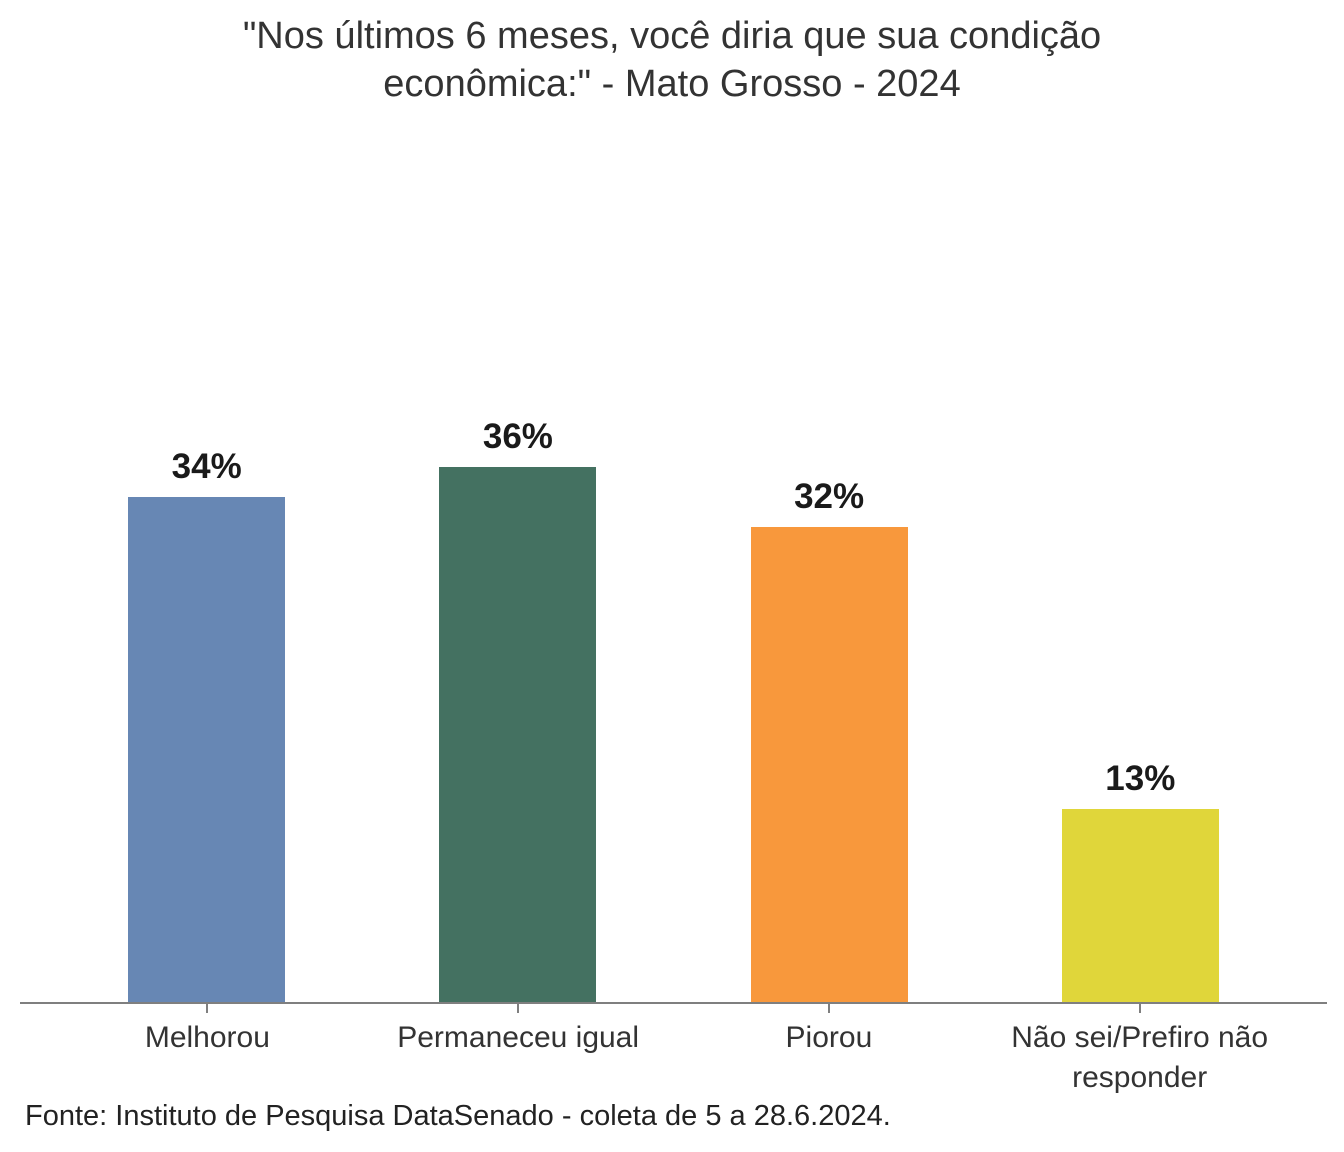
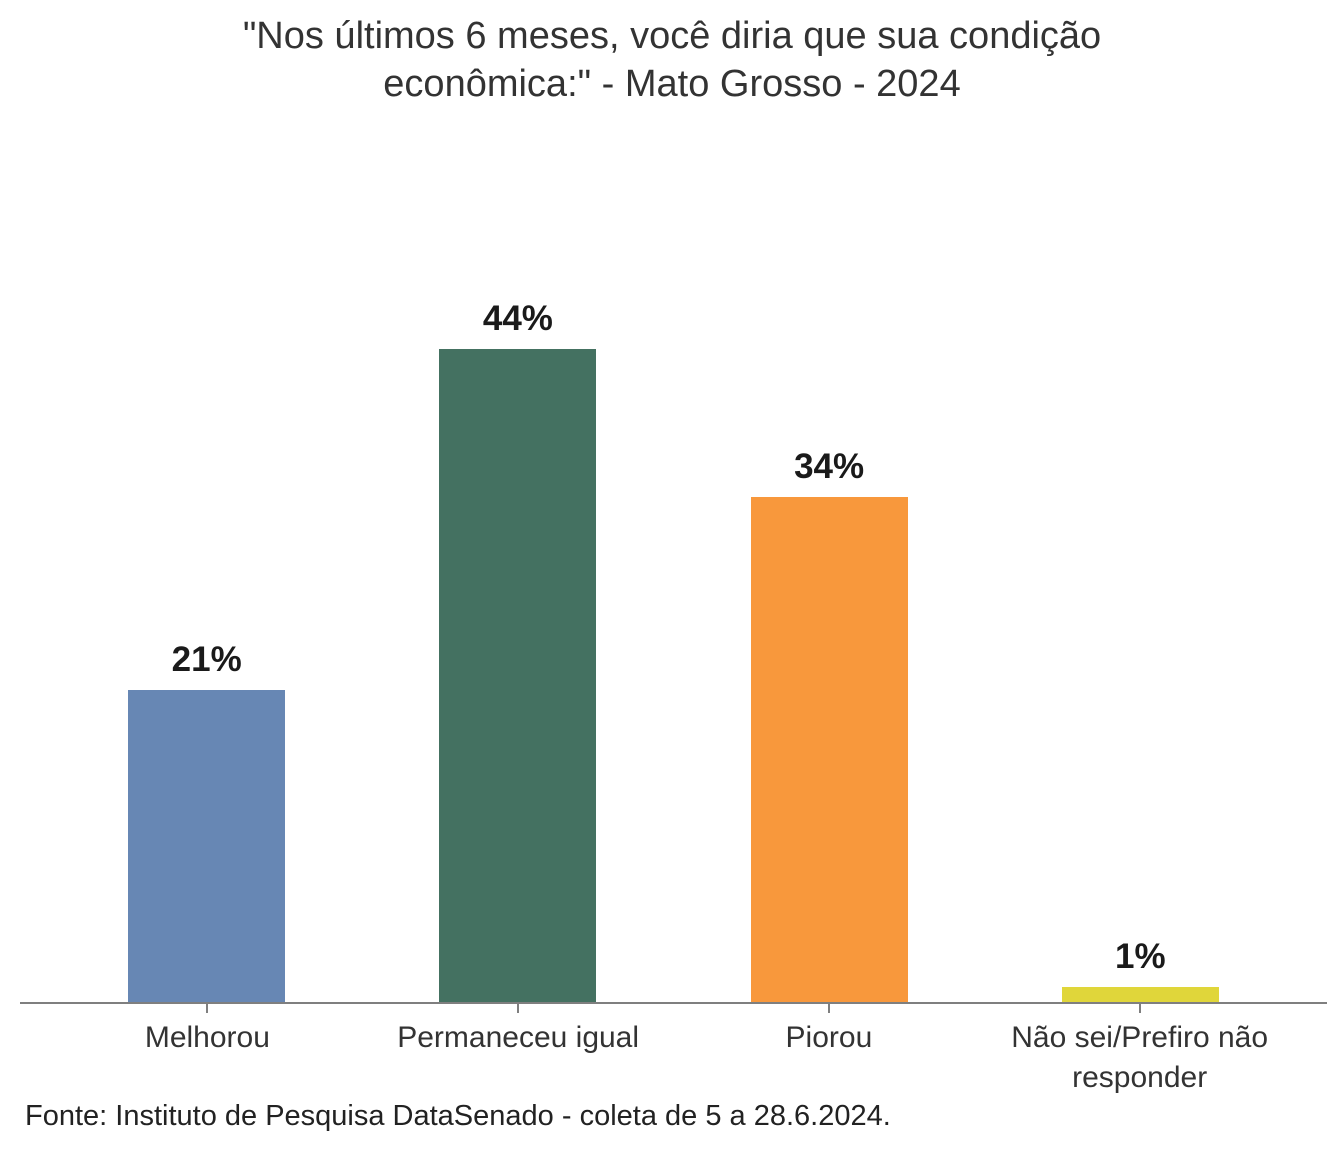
Melhorou: 34% -> 21%
Permaneceu igual: 36% -> 44%
Piorou: 32% -> 34%
Não sei/Prefiro não responder: 13% -> 1%
